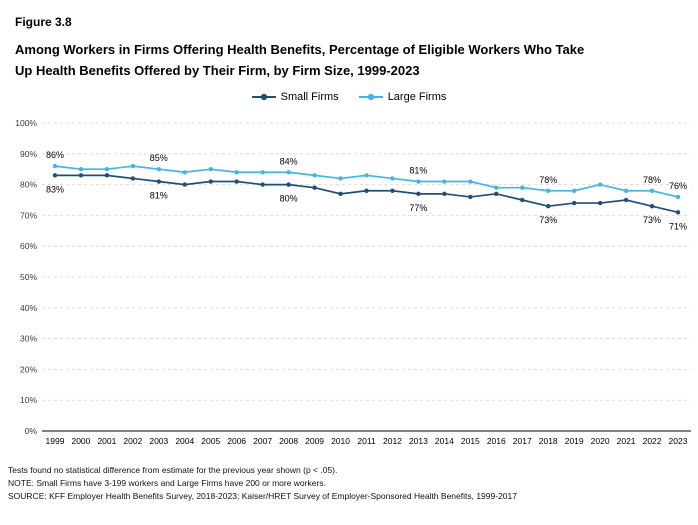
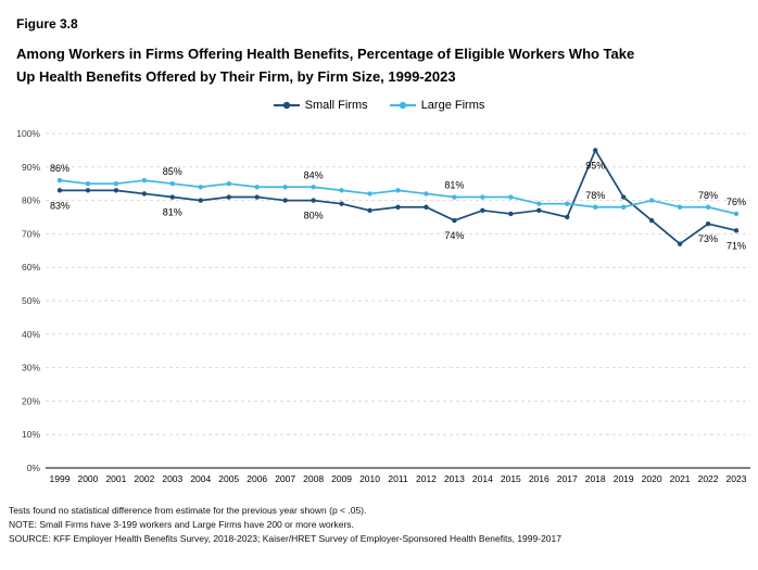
Small Firms/2013: 77% -> 74%
Small Firms/2018: 73% -> 95%
Small Firms/2019: 74% -> 81%
Small Firms/2021: 75% -> 67%
